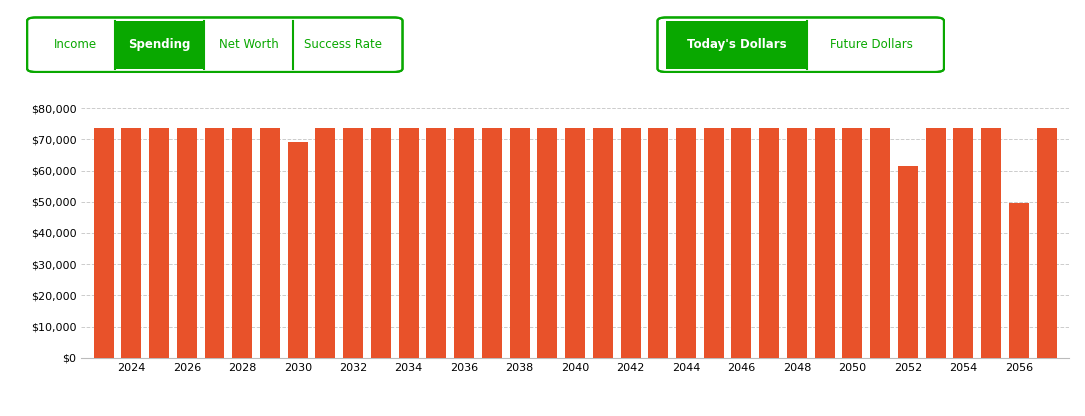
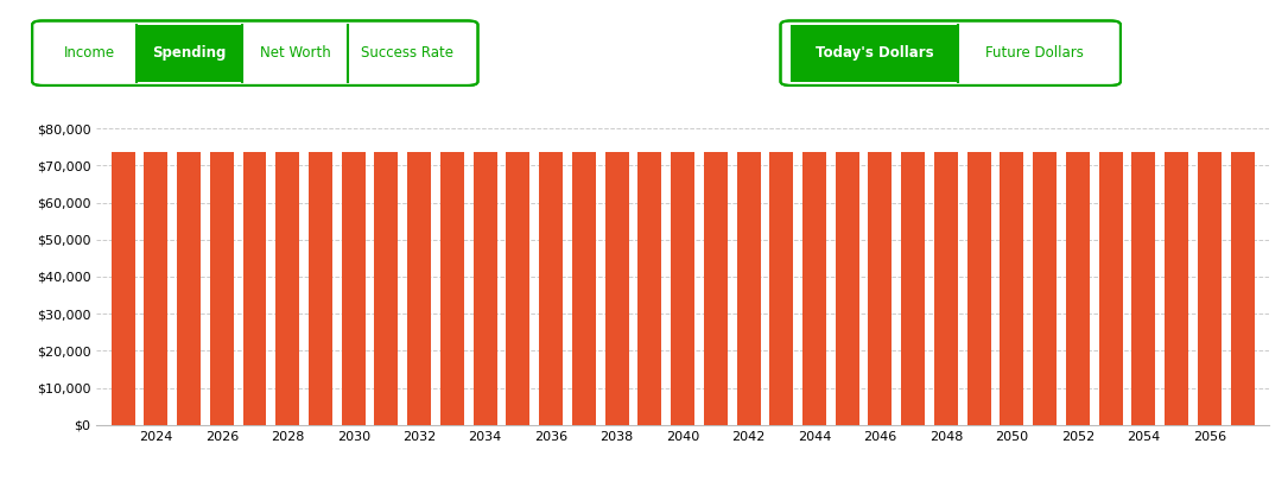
2030: $69,000 -> $73,500
2052: $61,500 -> $73,500
2056: $49,500 -> $73,500
